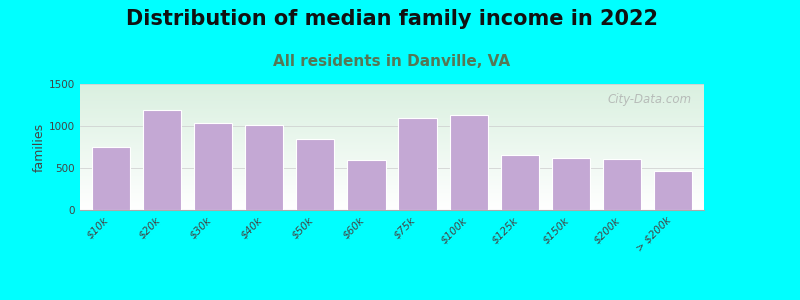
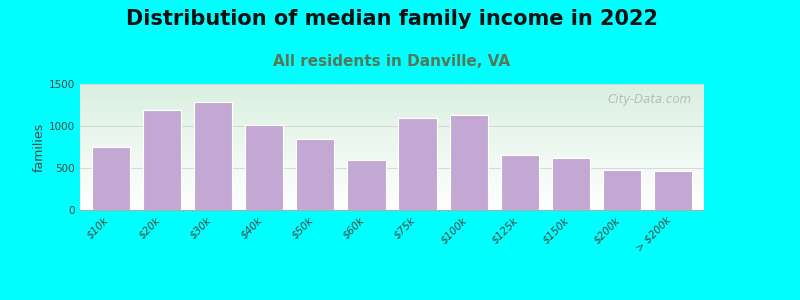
$30k: 1030 -> 1280
$200k: 610 -> 480
